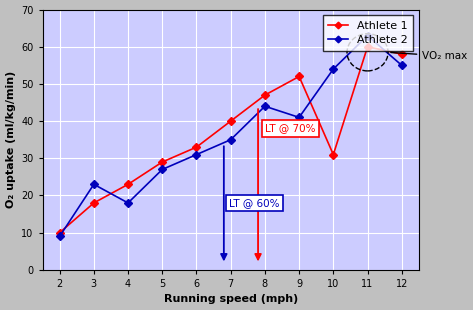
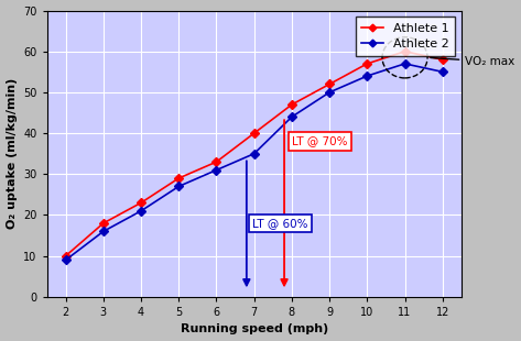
Athlete 2/3: 23 -> 16
Athlete 2/4: 18 -> 21
Athlete 2/9: 41 -> 50
Athlete 1/10: 31 -> 57
Athlete 2/11: 63 -> 57
